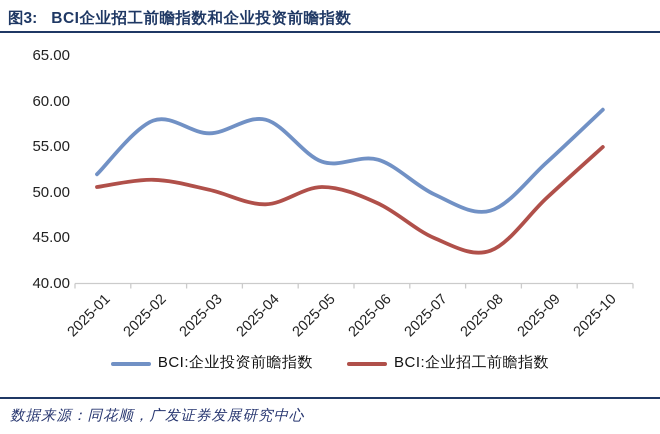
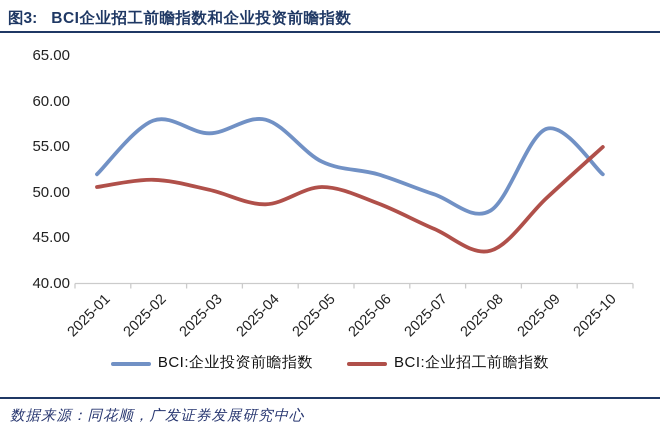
BCI:企业投资前瞻指数/2025-06: 54 -> 52
BCI:企业招工前瞻指数/2025-07: 45 -> 46
BCI:企业投资前瞻指数/2025-09: 53 -> 57
BCI:企业投资前瞻指数/2025-10: 59 -> 52
